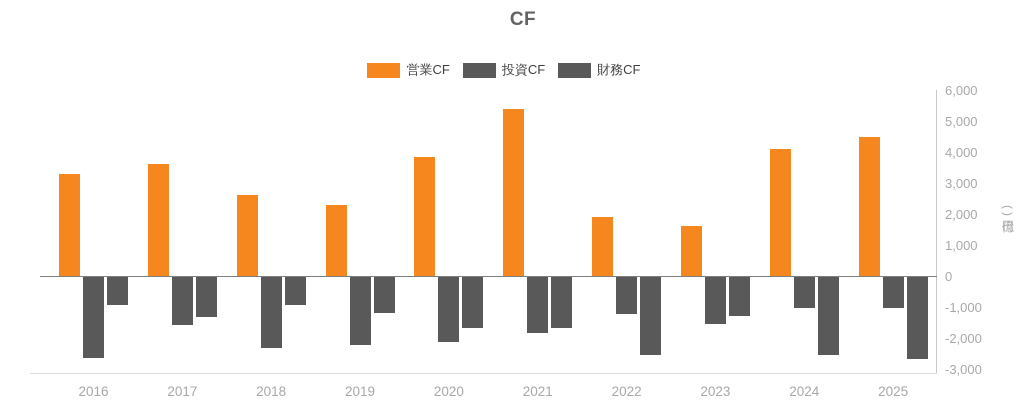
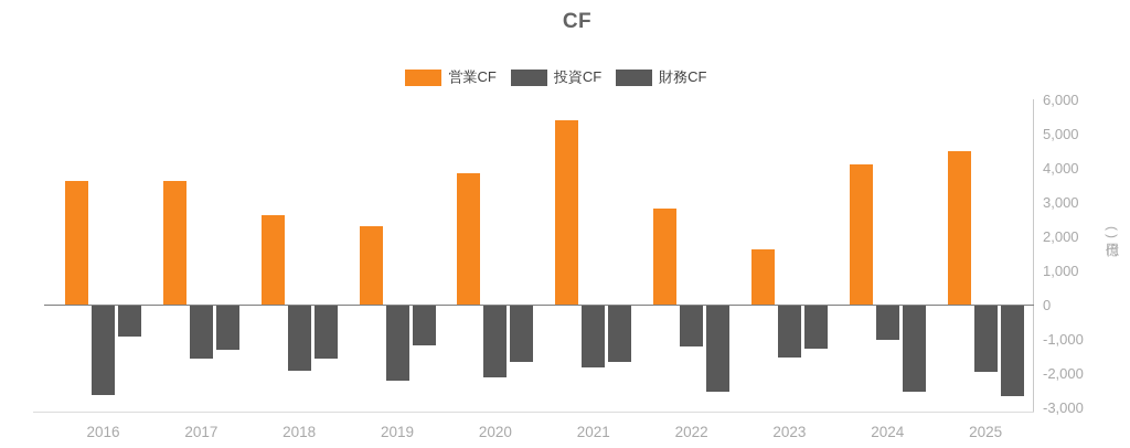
営業CF/2016: 3300 -> 3600
投資CF/2018: -2300 -> -1900
財務CF/2018: -900 -> -1600
営業CF/2022: 1900 -> 2800
投資CF/2025: -1000 -> -2000
